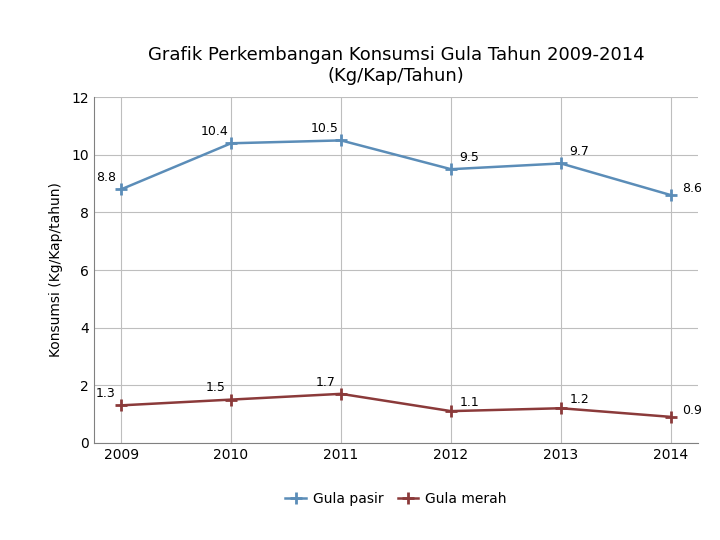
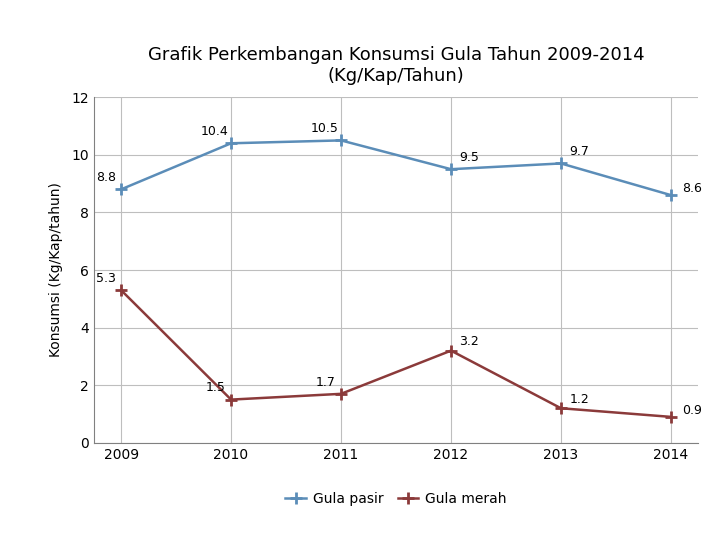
Gula merah/2009: 1.3 -> 5.3
Gula merah/2012: 1.1 -> 3.2
